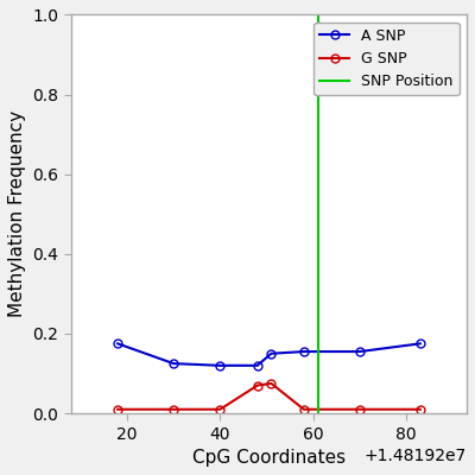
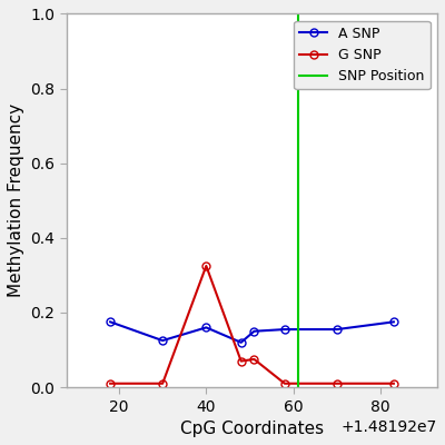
A SNP/40: 0.120 -> 0.160
G SNP/40: 0.010 -> 0.325
